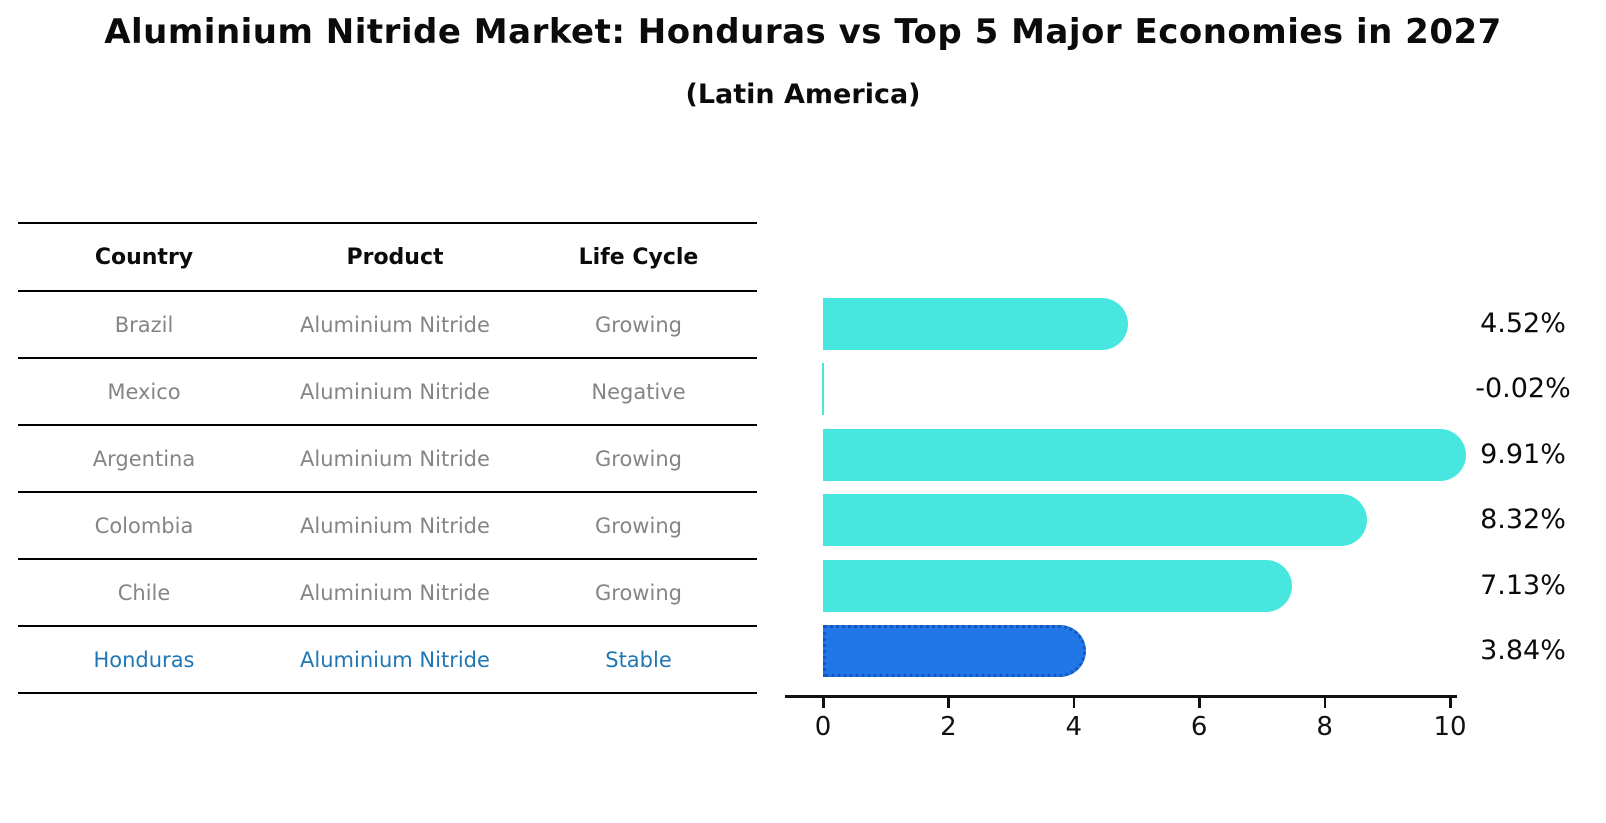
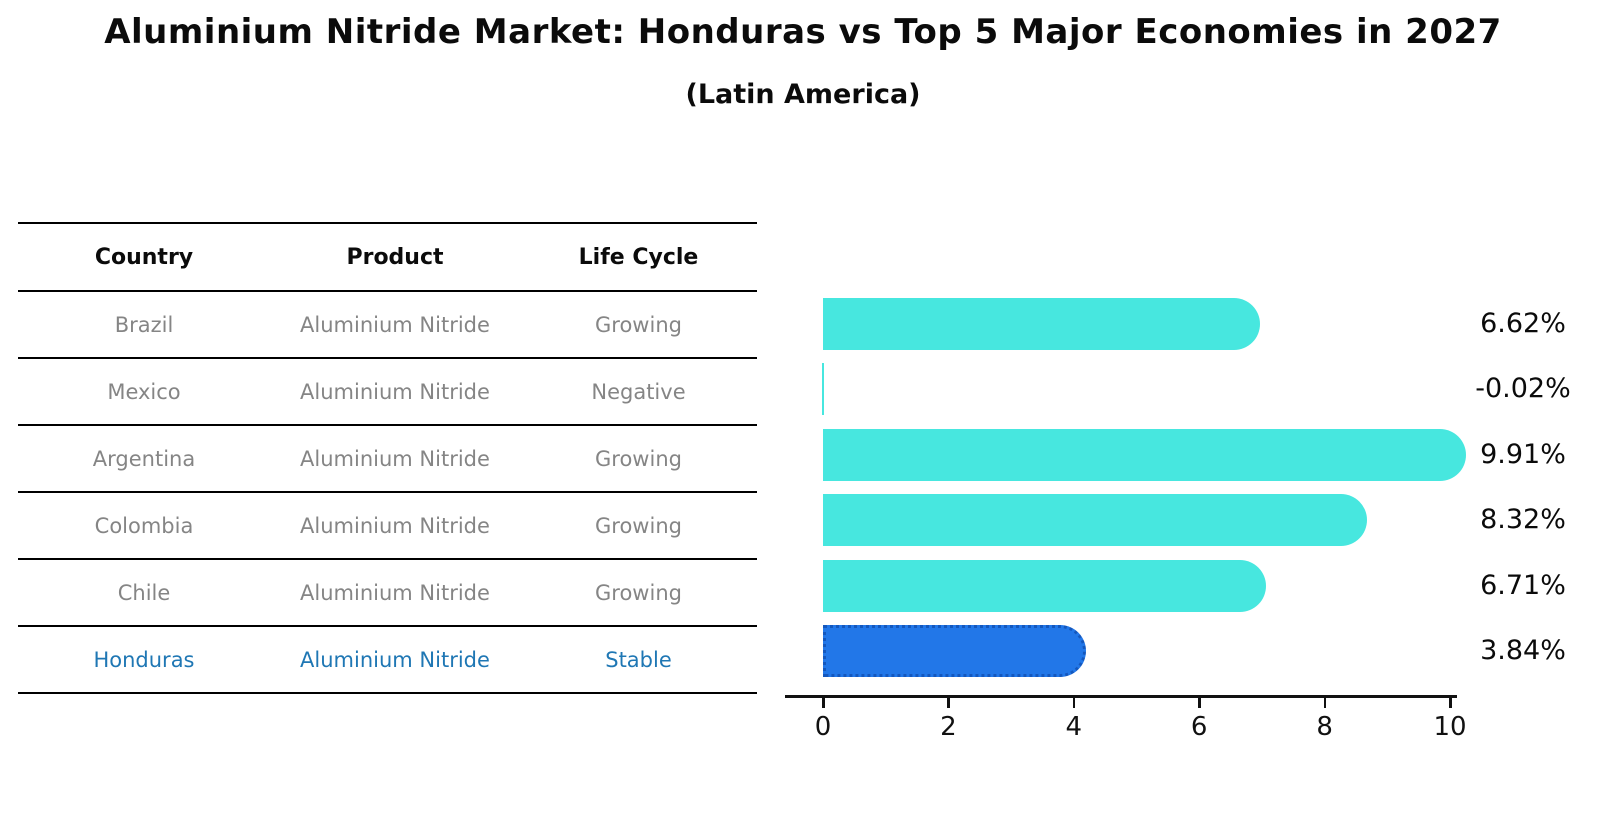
Brazil: 4.52% -> 6.62%
Chile: 7.13% -> 6.71%
